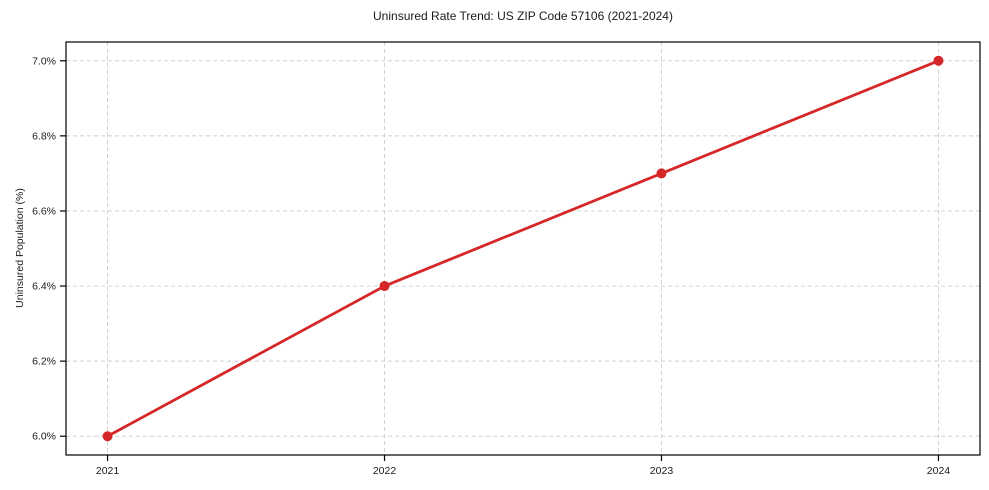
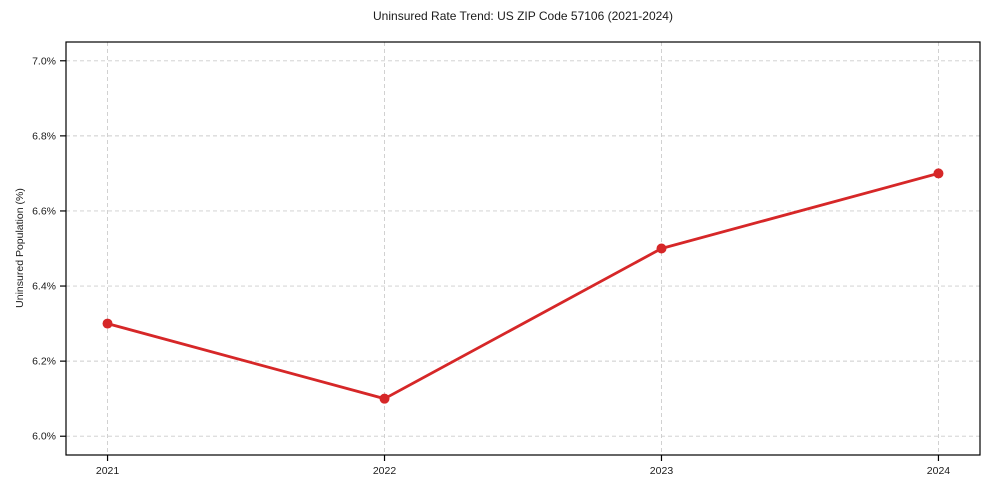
2021: 6.0% -> 6.3%
2022: 6.4% -> 6.1%
2023: 6.7% -> 6.5%
2024: 7.0% -> 6.7%
